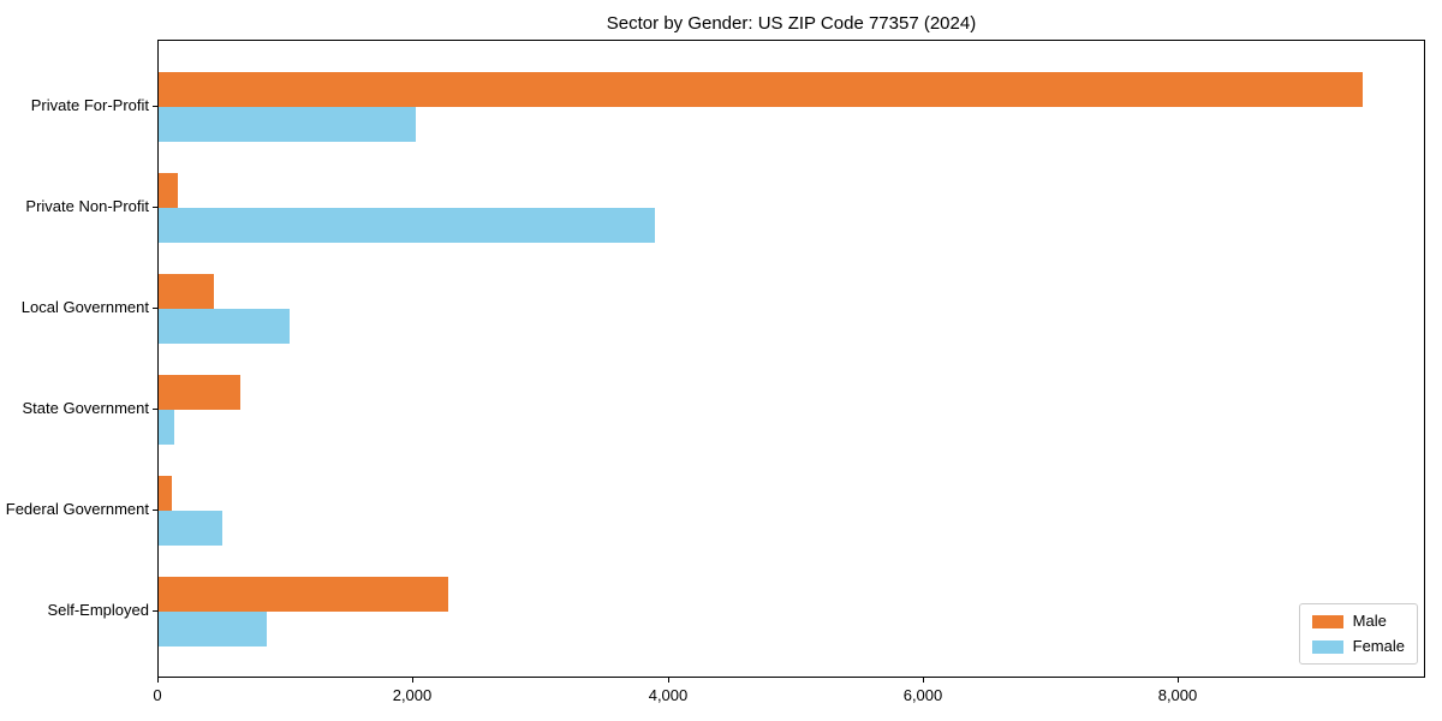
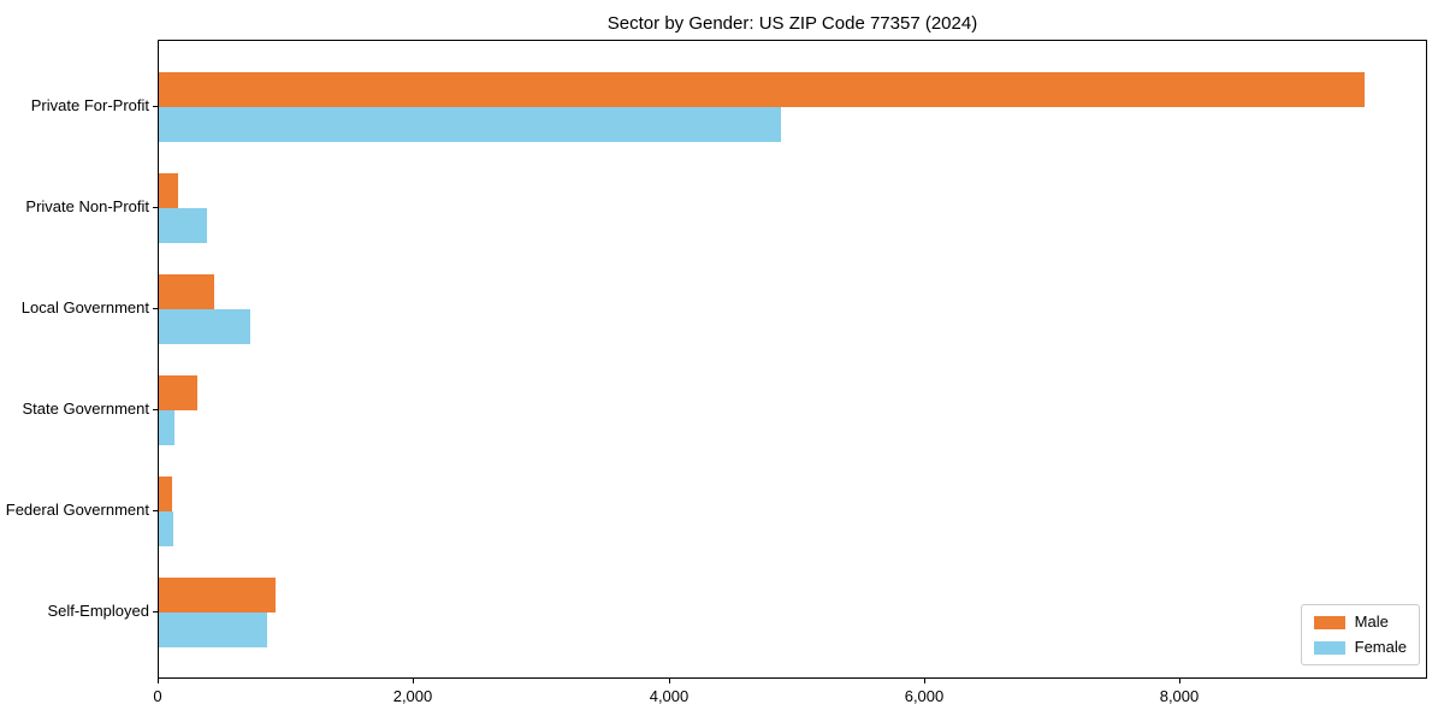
Female/Private For-Profit: 2020 -> 4870
Female/Private Non-Profit: 3890 -> 380
Female/Local Government: 1030 -> 720
Male/State Government: 640 -> 300
Female/Federal Government: 500 -> 110
Male/Self-Employed: 2270 -> 910
